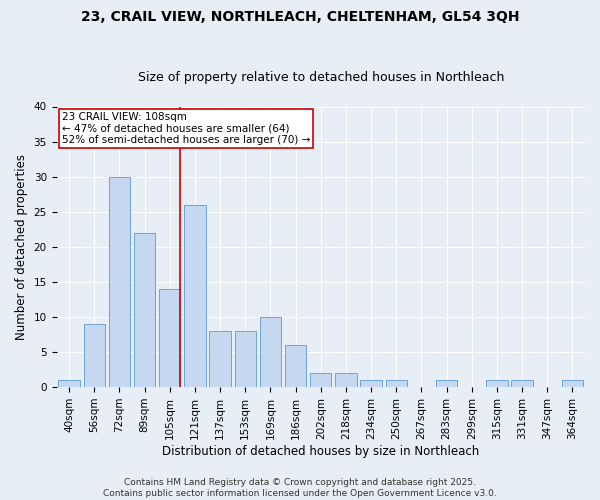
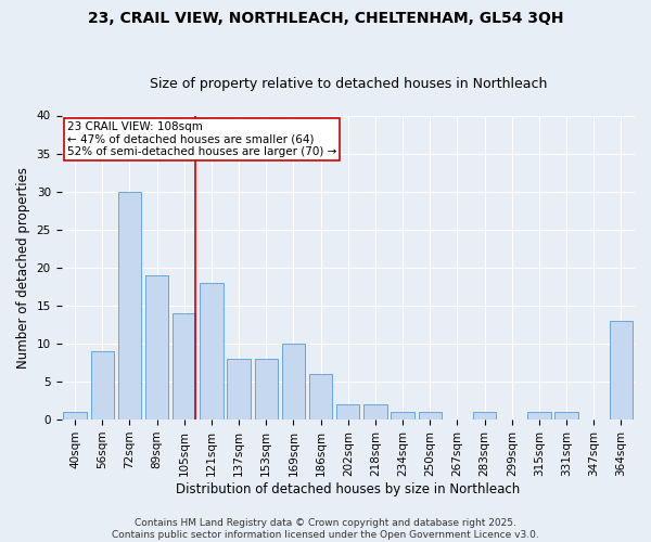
89sqm: 22 -> 19
121sqm: 26 -> 18
364sqm: 1 -> 13
